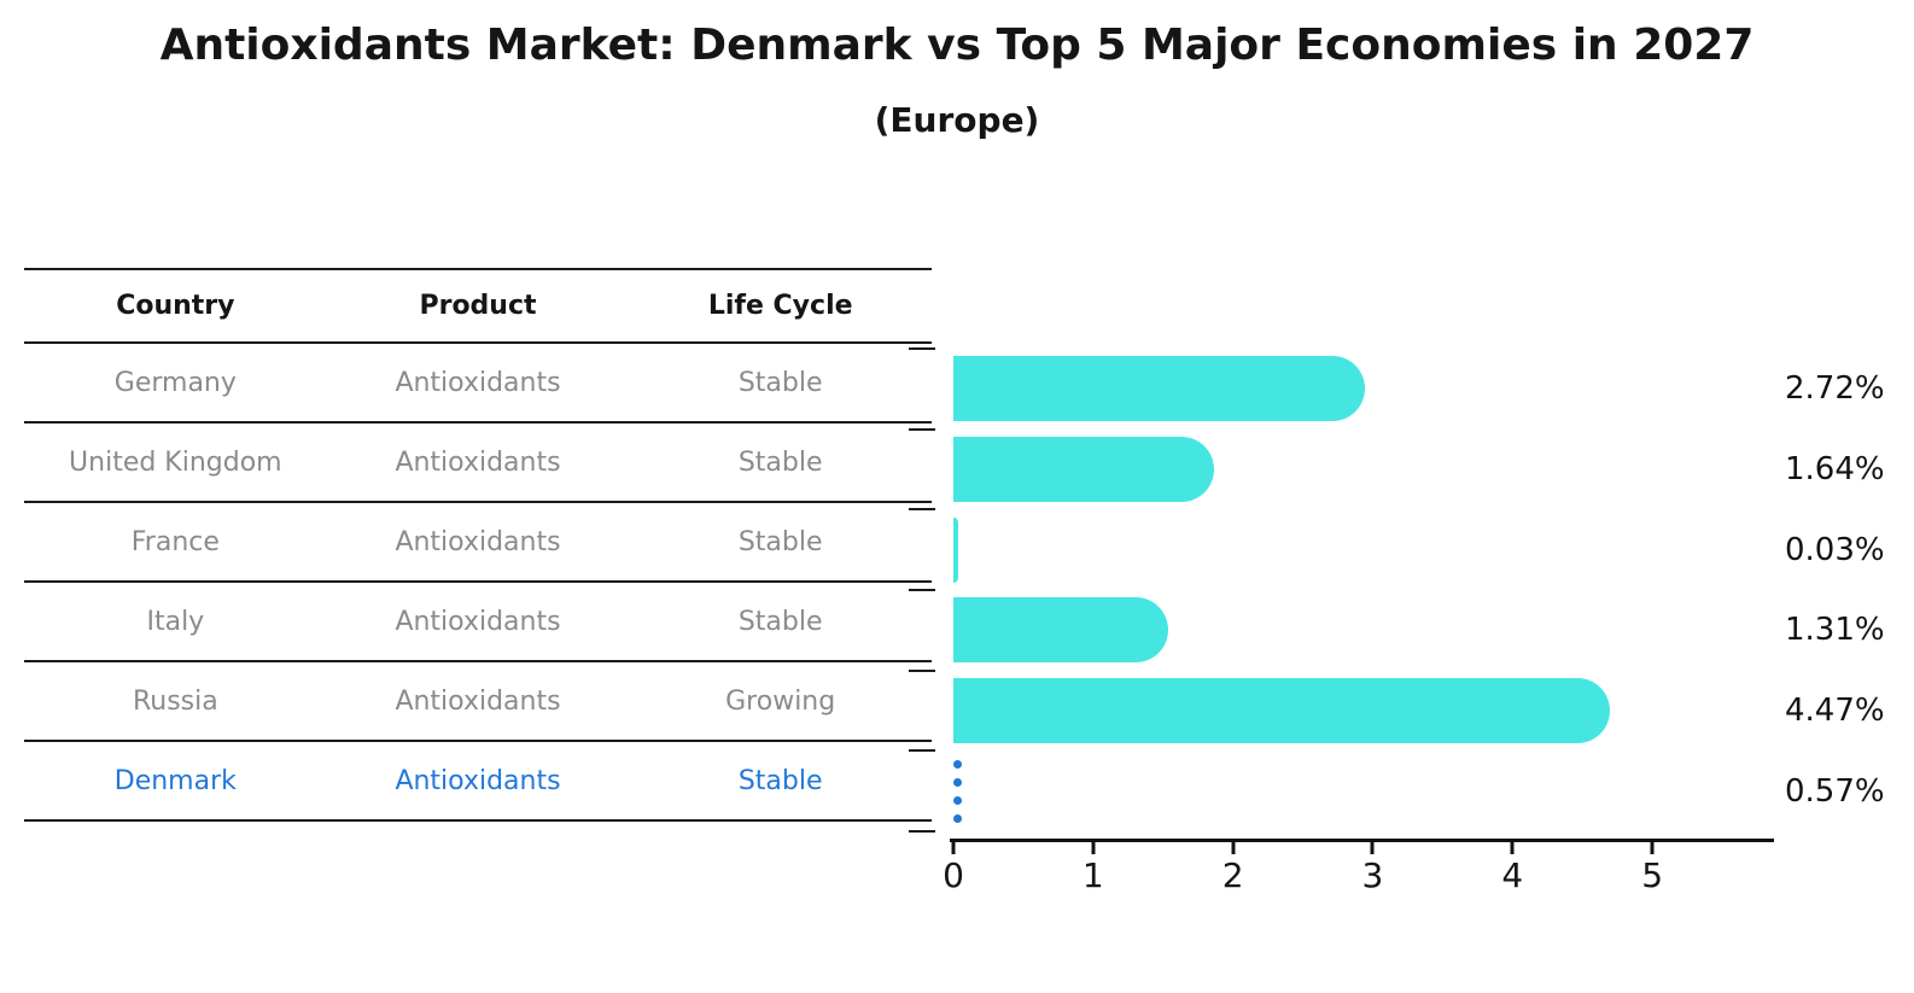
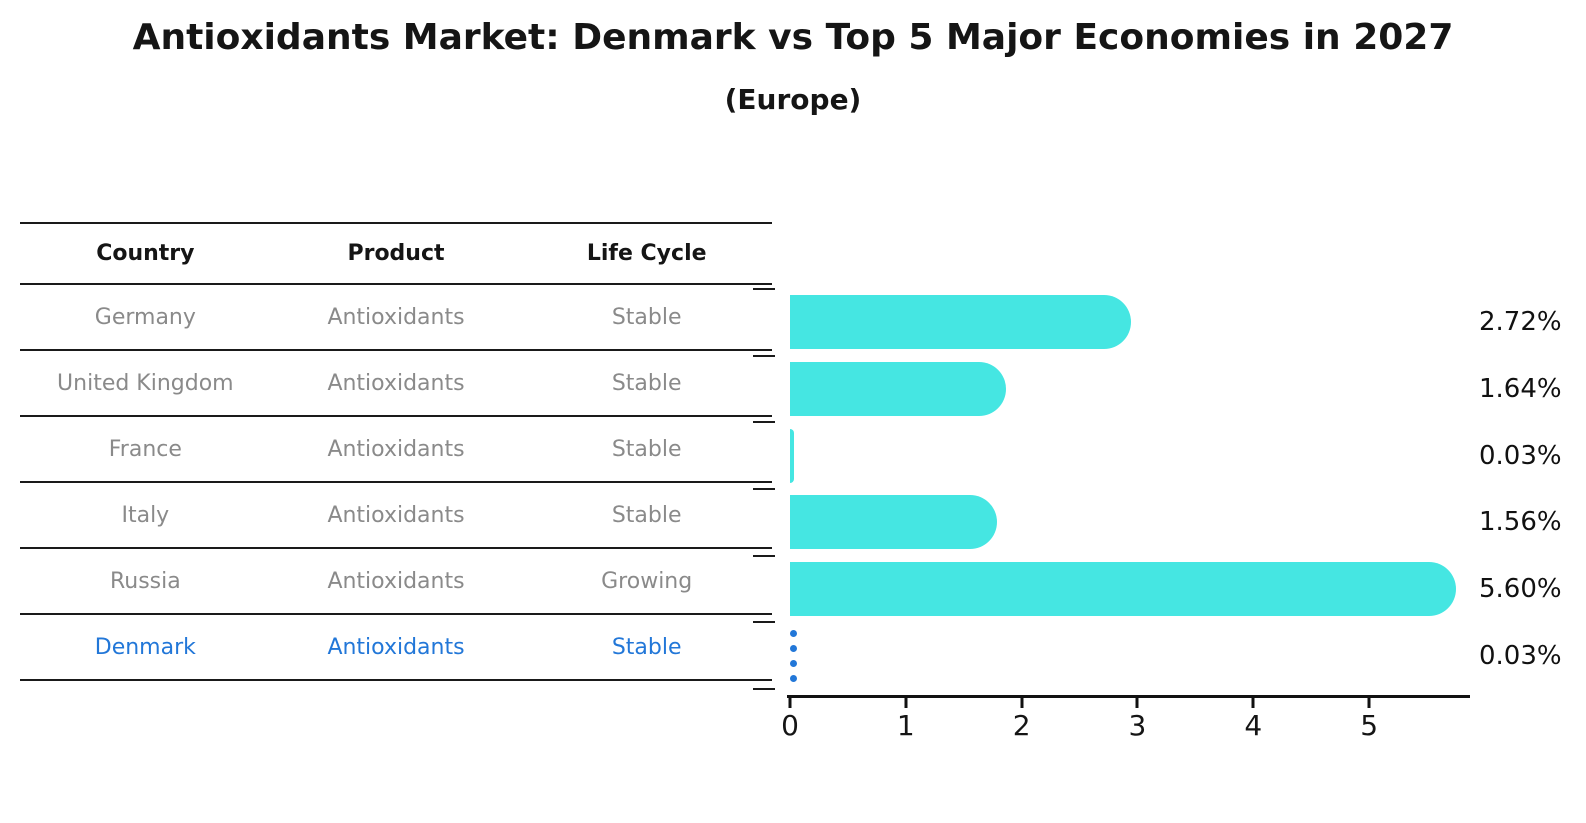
Italy: 1.31% -> 1.56%
Russia: 4.47% -> 5.60%
Denmark: 0.57% -> 0.03%
